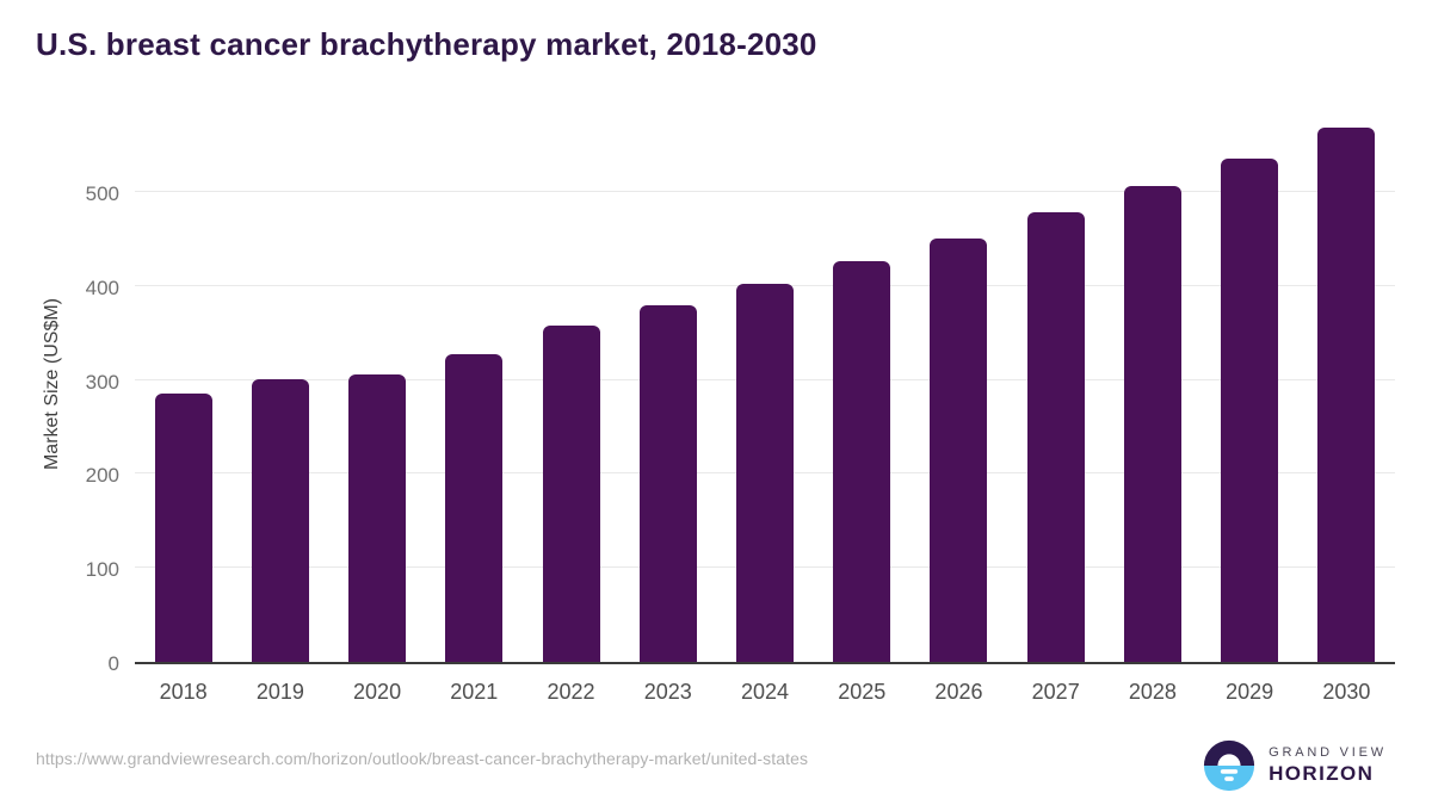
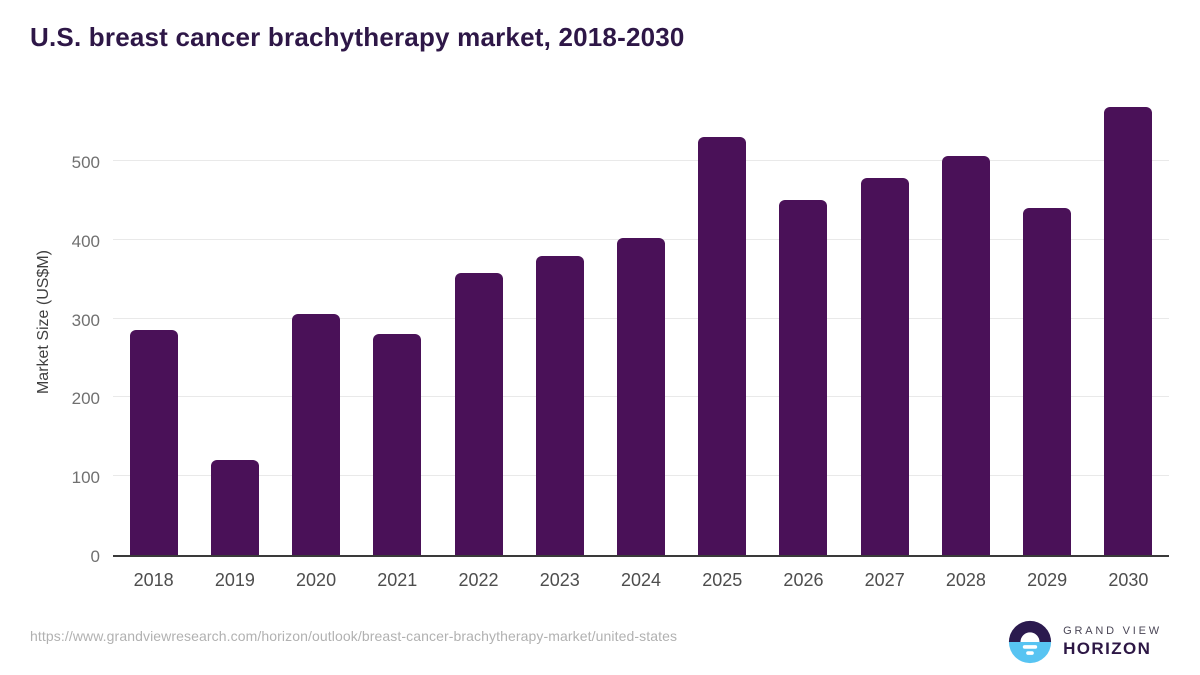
2019: 300 -> 120
2021: 330 -> 280
2025: 430 -> 530
2029: 540 -> 440
